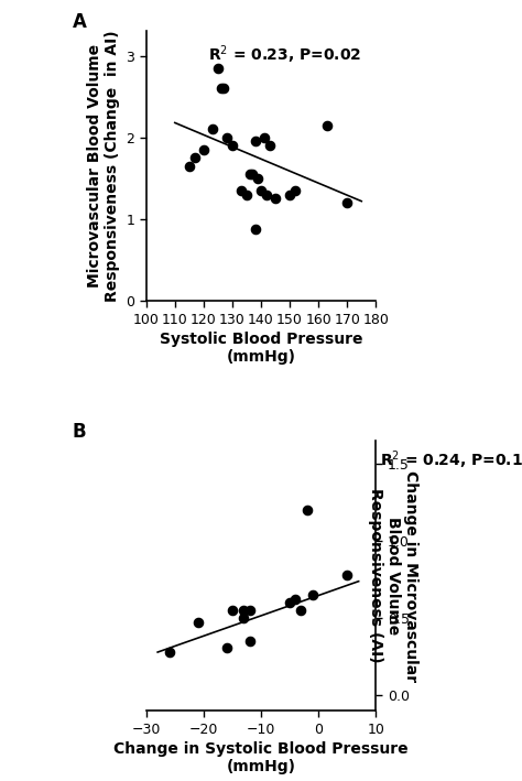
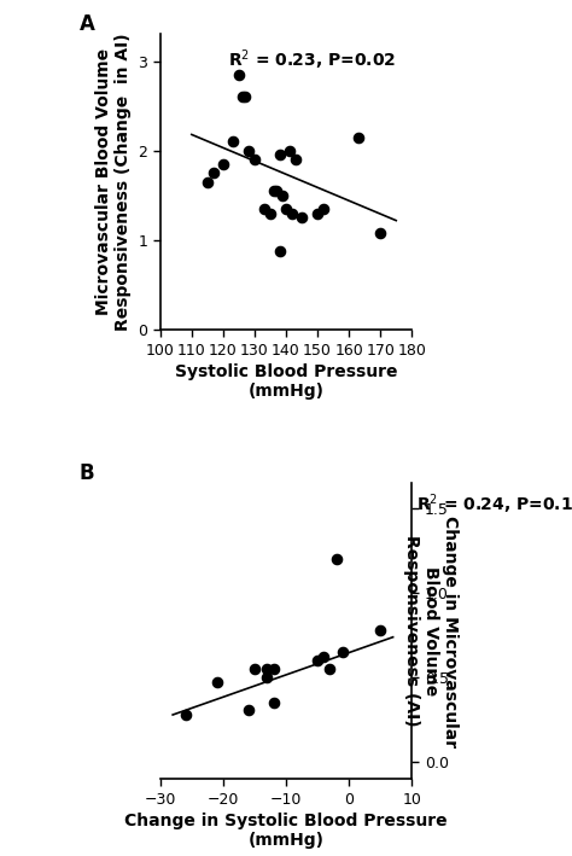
170: 1.20 -> 1.08
